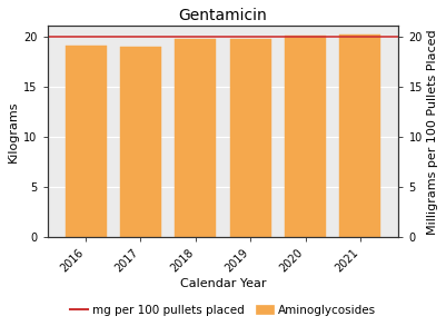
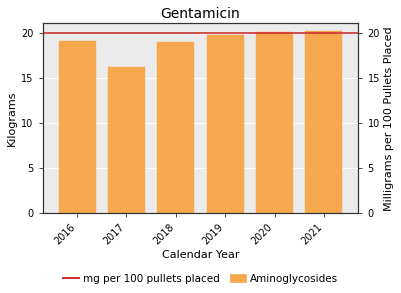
2017: 19.0 -> 16.2
2018: 19.7 -> 19.0
